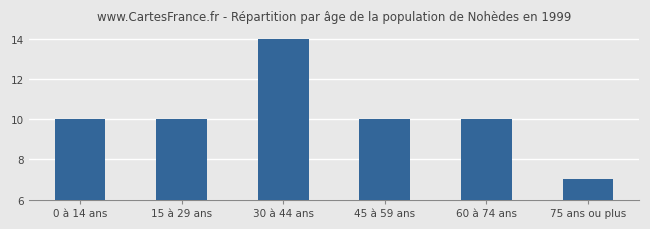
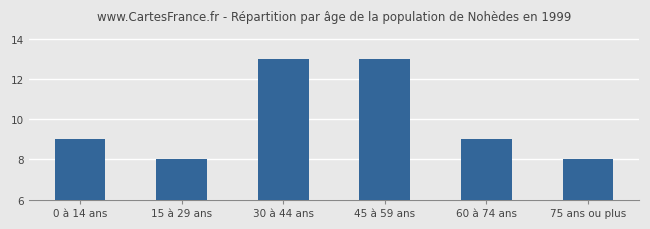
0 à 14 ans: 10 -> 9
15 à 29 ans: 10 -> 8
30 à 44 ans: 14 -> 13
45 à 59 ans: 10 -> 13
60 à 74 ans: 10 -> 9
75 ans ou plus: 7 -> 8
